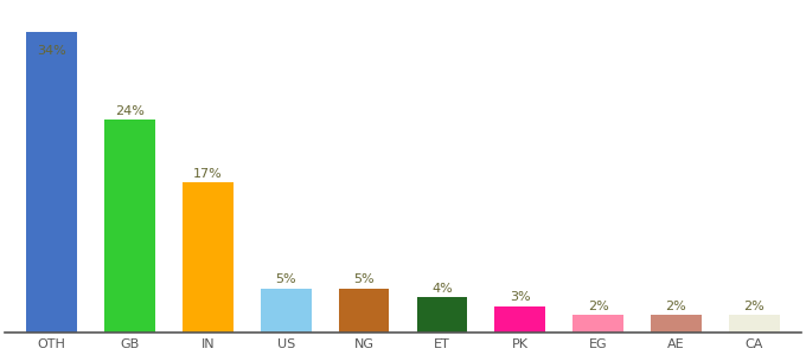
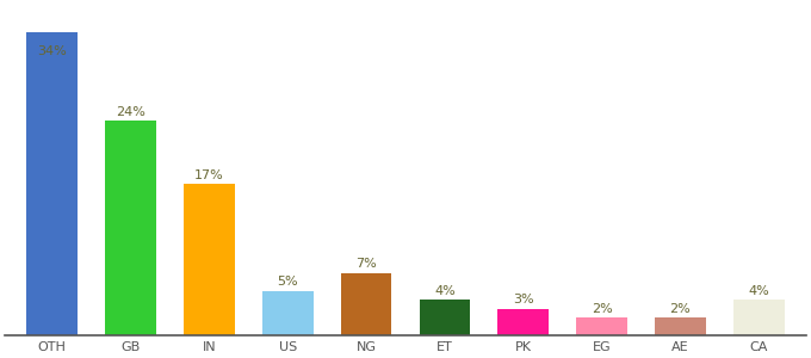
NG: 5% -> 7%
CA: 2% -> 4%
